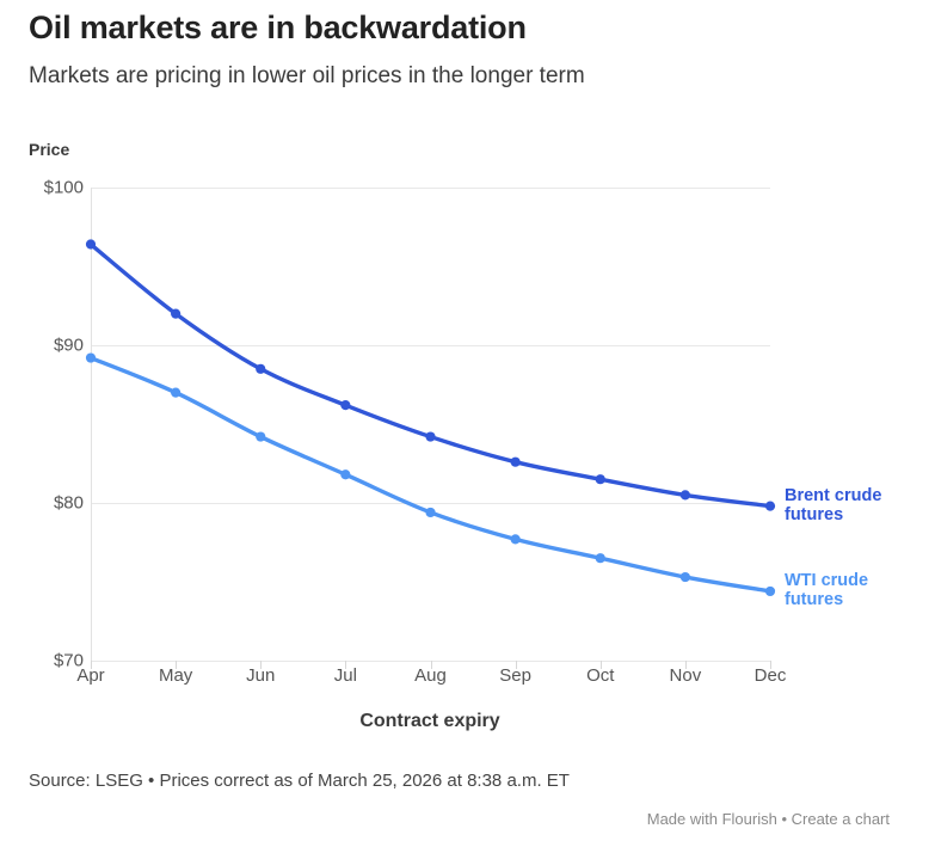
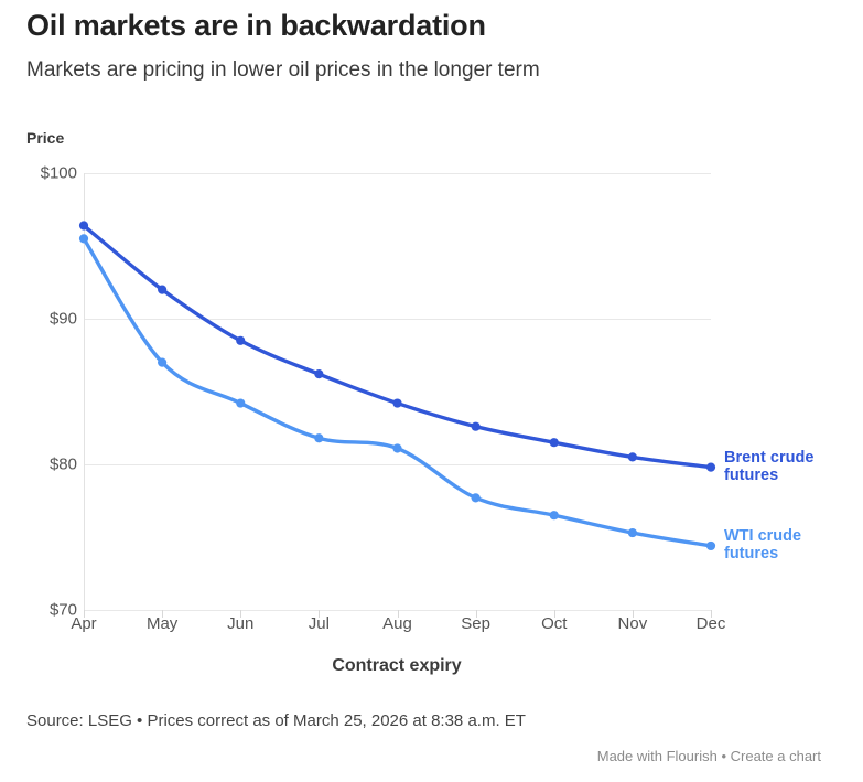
WTI crude futures/Apr: $89.2 -> $95.5
WTI crude futures/Aug: $79.4 -> $81.1
